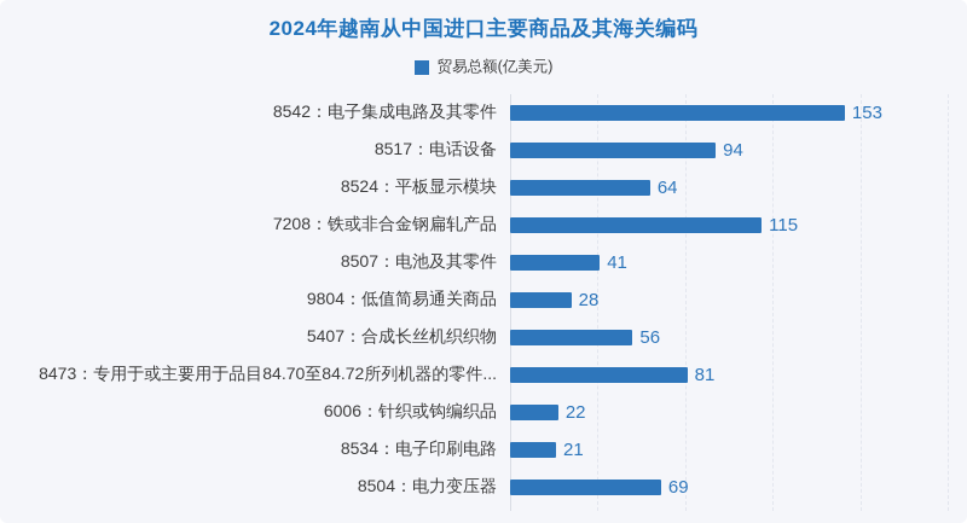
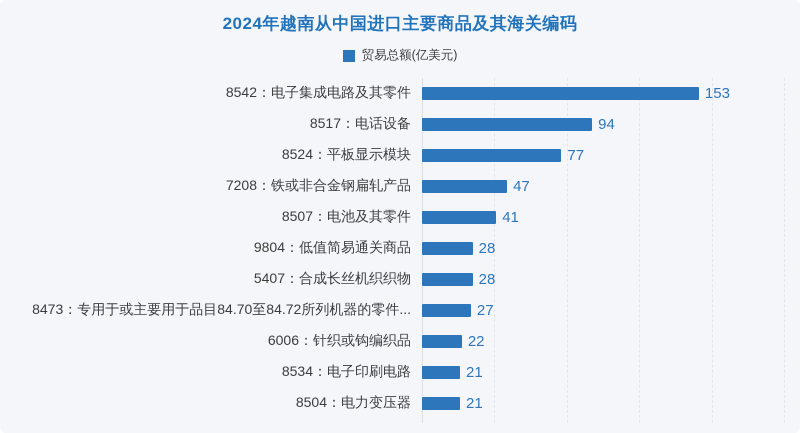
8524：平板显示模块: 64 -> 77
7208：铁或非合金钢扁轧产品: 115 -> 47
5407：合成长丝机织织物: 56 -> 28
8473：专用于或主要用于品目84.70至84.72所列机器的零件...: 81 -> 27
8504：电力变压器: 69 -> 21
